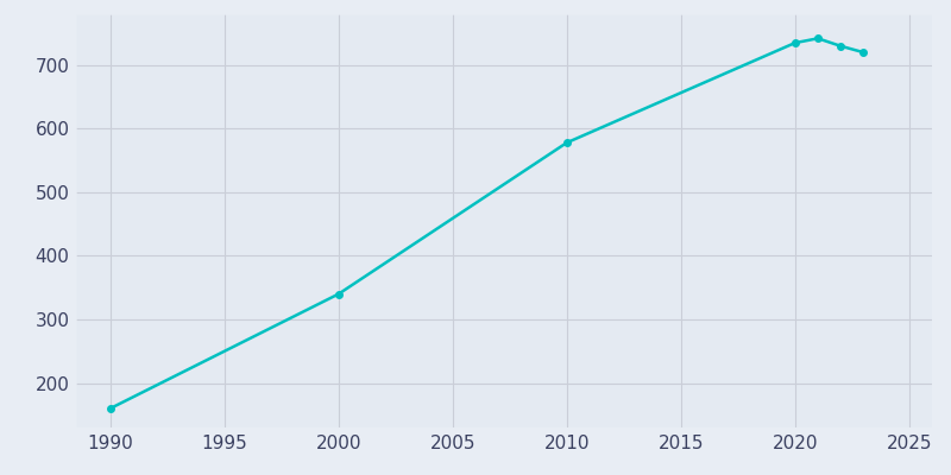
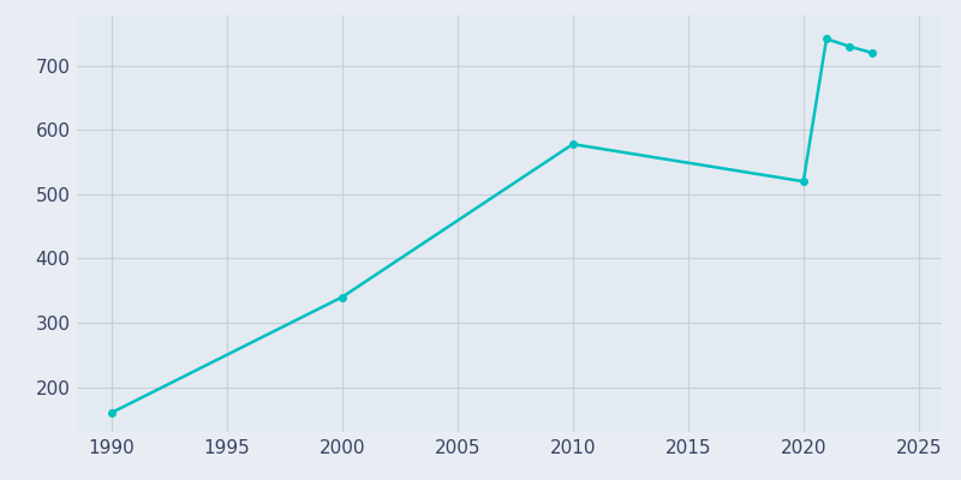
2020: 735 -> 520
